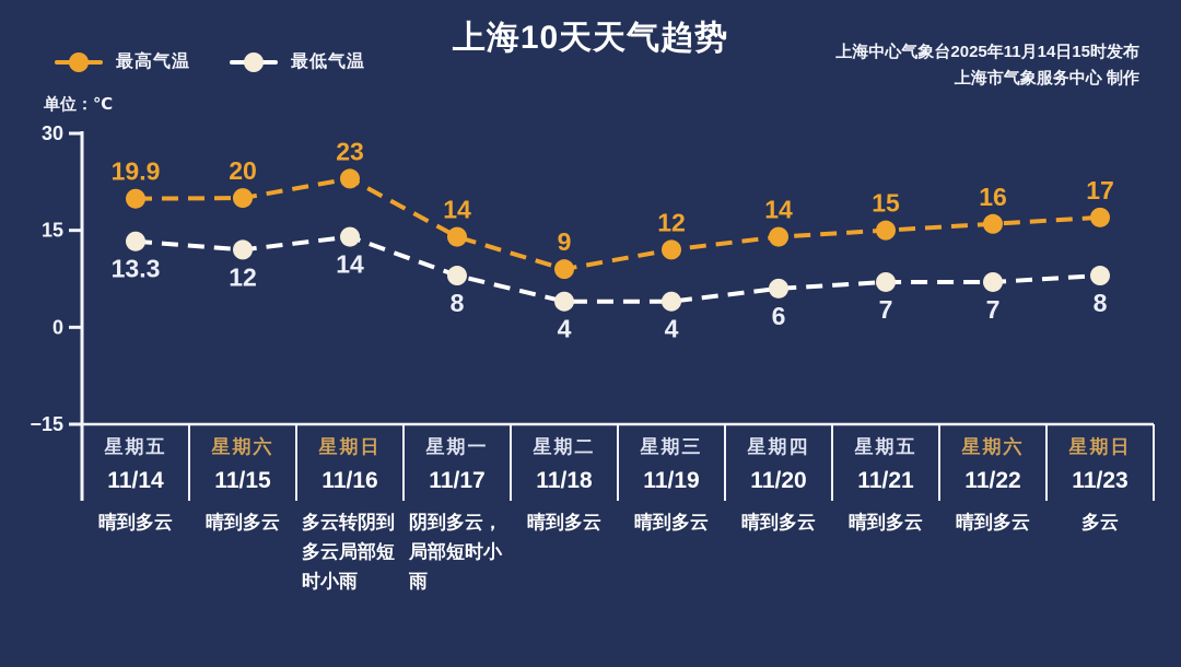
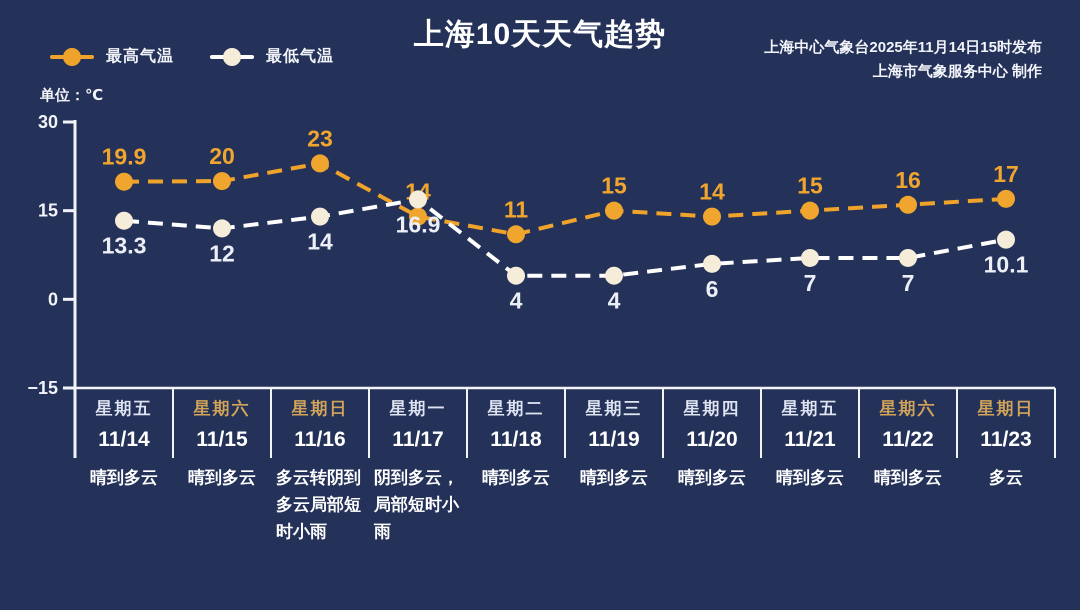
最低气温/11/17: 8 -> 16.9
最高气温/11/18: 9 -> 11
最高气温/11/19: 12 -> 15
最低气温/11/23: 8 -> 10.1
